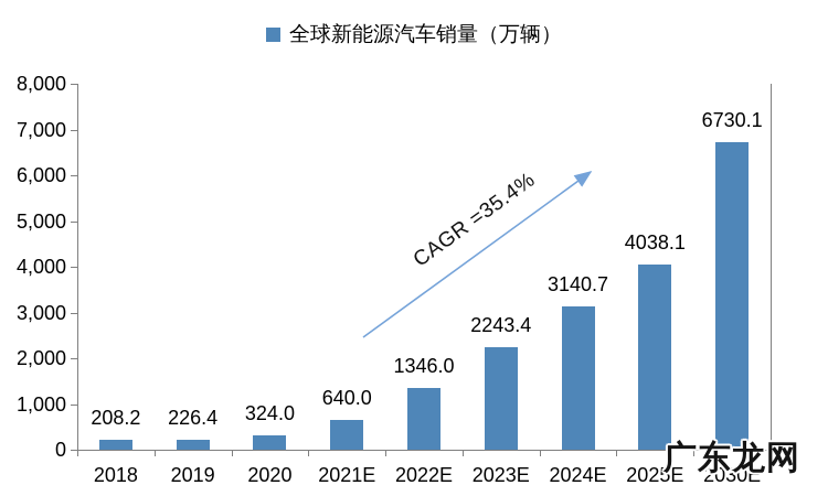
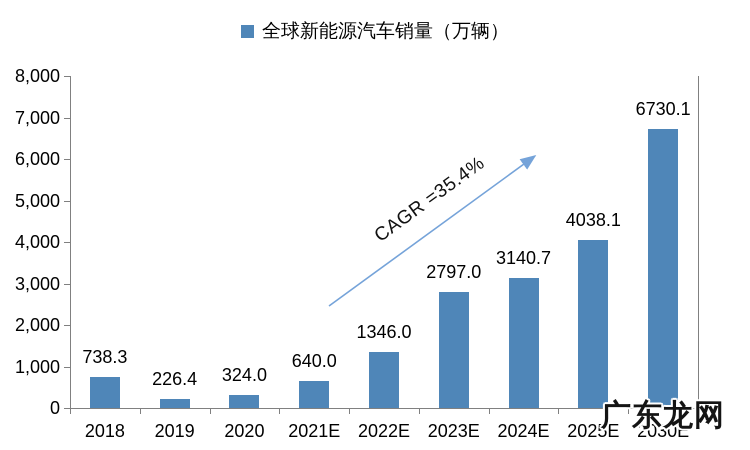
2018: 208.2 -> 738.3
2023E: 2243.4 -> 2797.0
